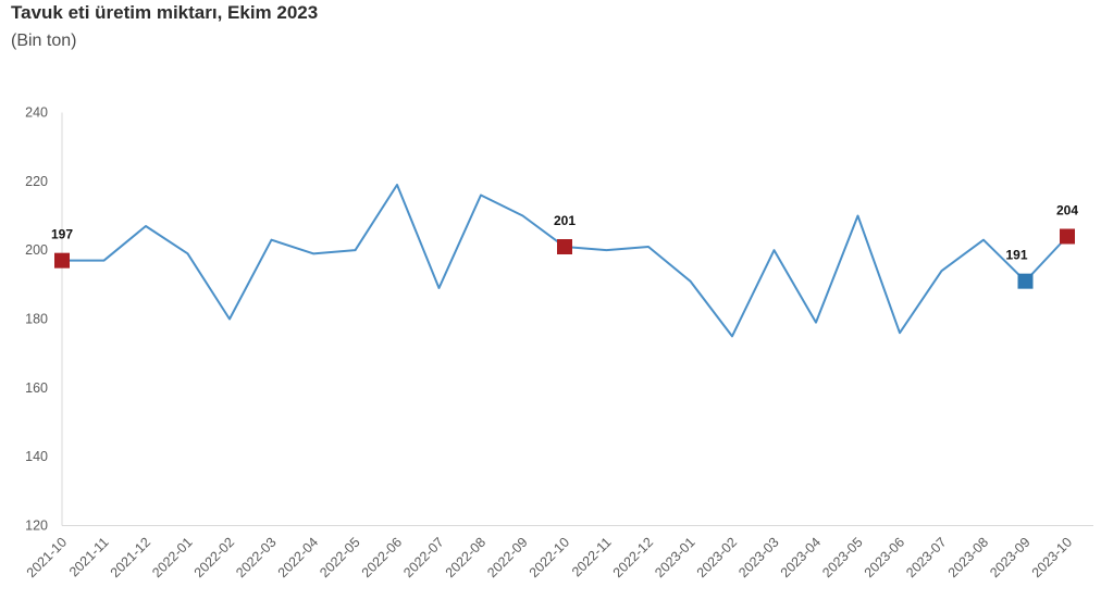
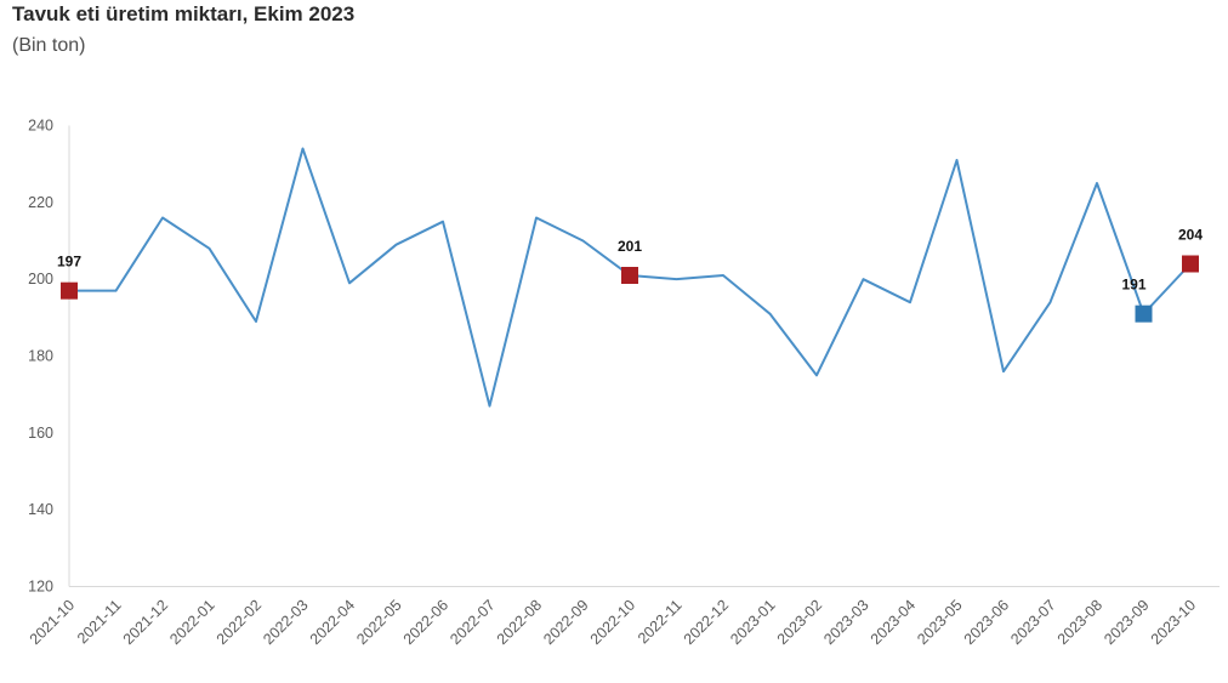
2021-12: 207 -> 216
2022-01: 199 -> 208
2022-02: 180 -> 189
2022-03: 203 -> 234
2022-05: 200 -> 209
2022-06: 219 -> 215
2022-07: 189 -> 167
2023-04: 179 -> 194
2023-05: 210 -> 231
2023-08: 203 -> 225
